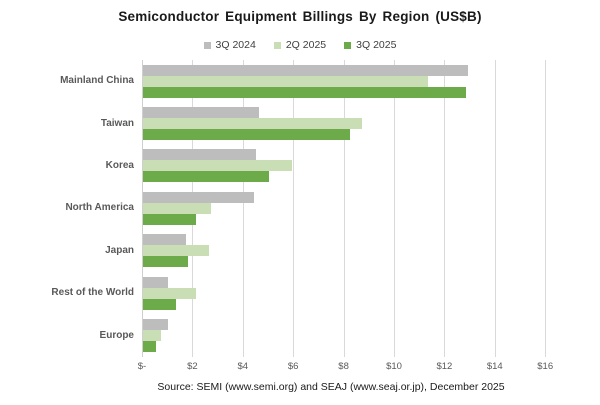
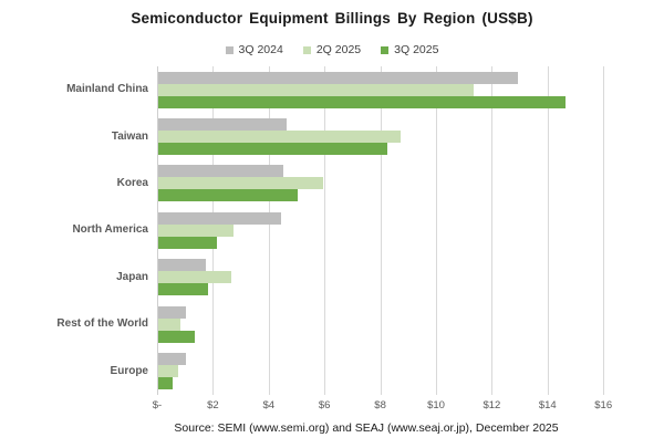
3Q 2025/Mainland China: $12.8 -> $14.6
2Q 2025/Rest of the World: $2.1 -> $0.8
